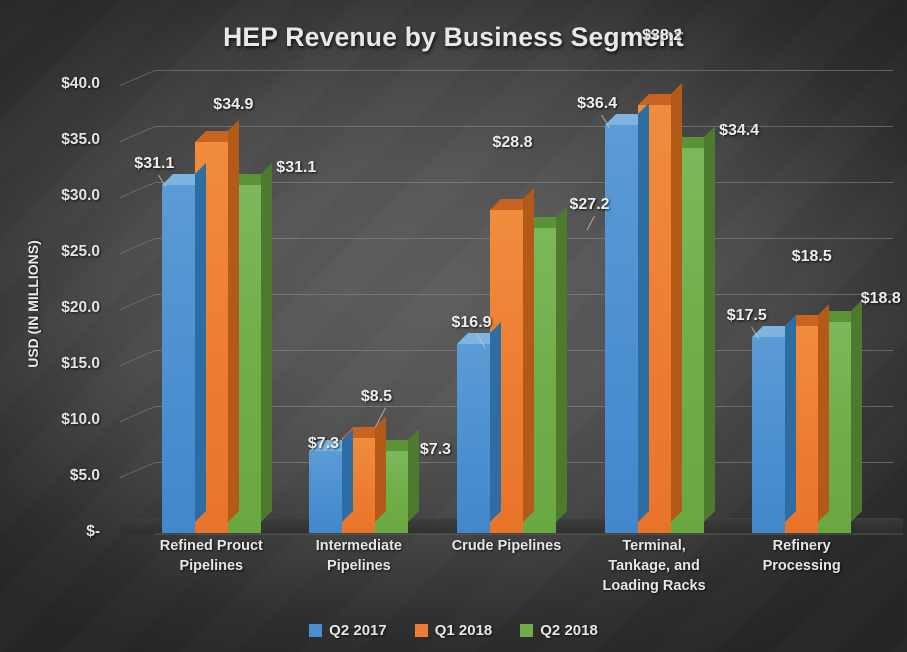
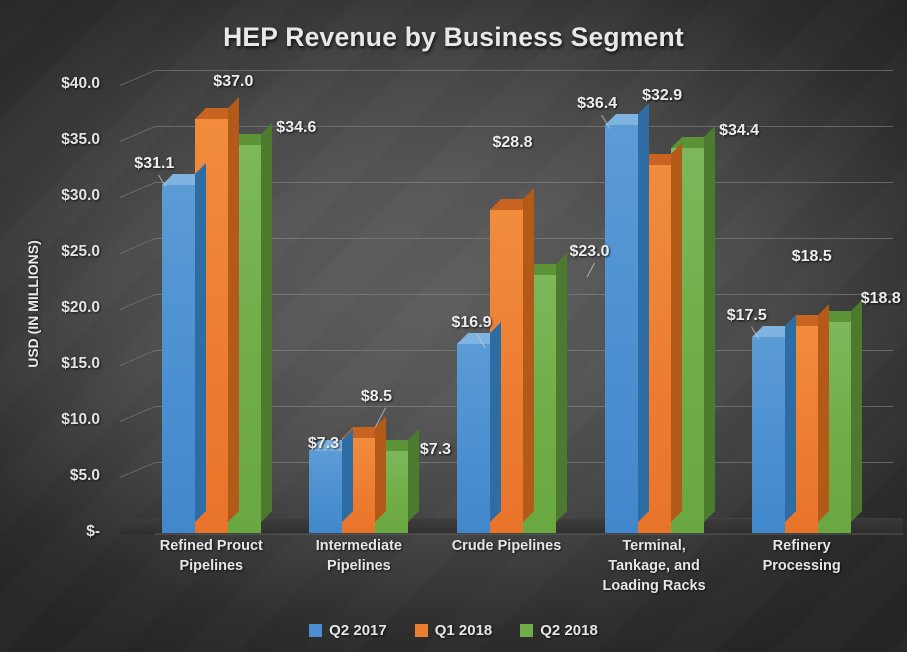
Q1 2018/Refined Prouct Pipelines: $34.9 -> $37.0
Q2 2018/Refined Prouct Pipelines: $31.1 -> $34.6
Q2 2018/Crude Pipelines: $27.2 -> $23.0
Q1 2018/Terminal, Tankage, and Loading Racks: $38.2 -> $32.9
